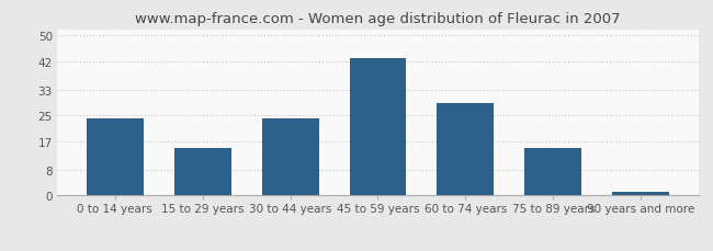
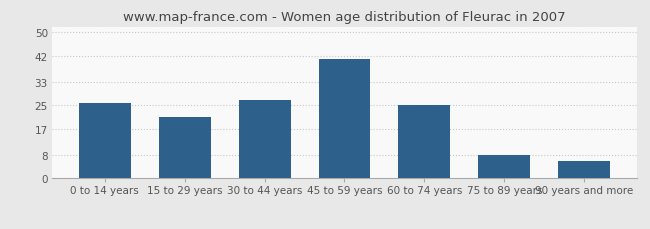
0 to 14 years: 24 -> 26
15 to 29 years: 15 -> 21
30 to 44 years: 24 -> 27
45 to 59 years: 43 -> 41
60 to 74 years: 29 -> 25
75 to 89 years: 15 -> 8
90 years and more: 1 -> 6
